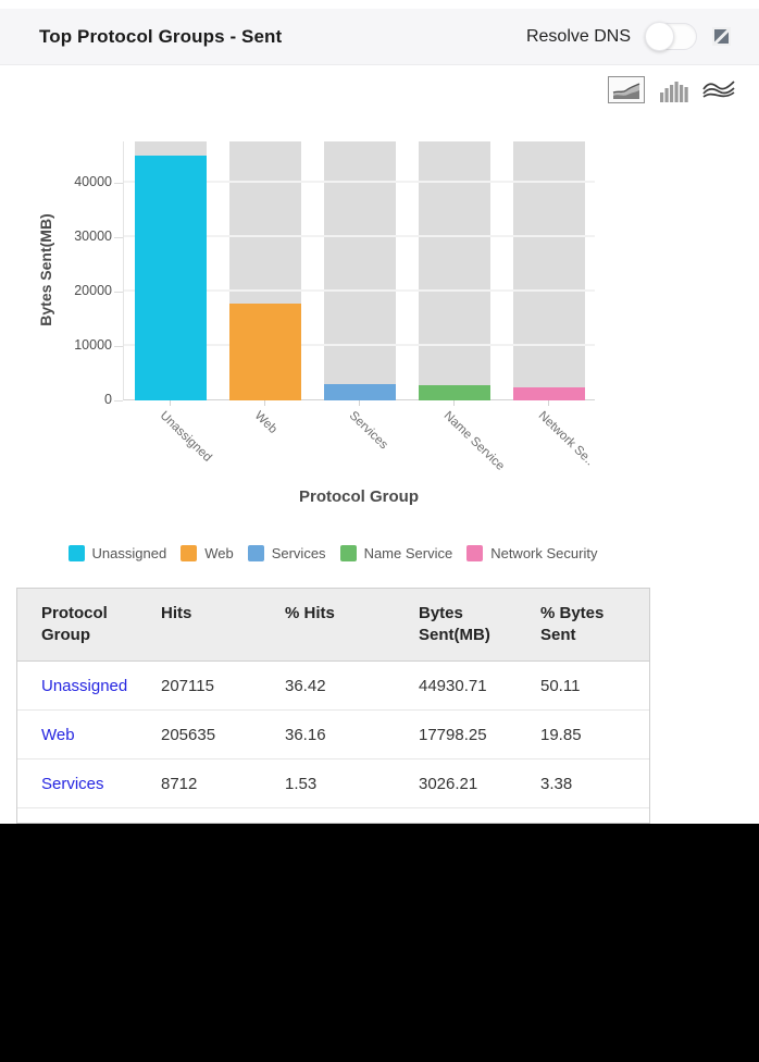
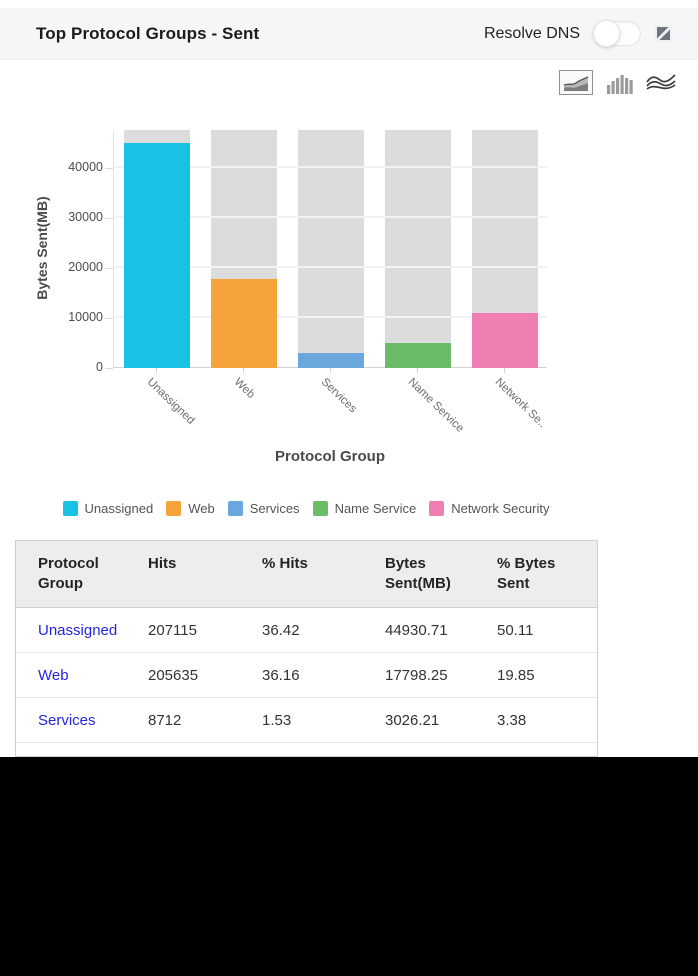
Name Service: 3000 -> 5000
Network Security: 2000 -> 11000
